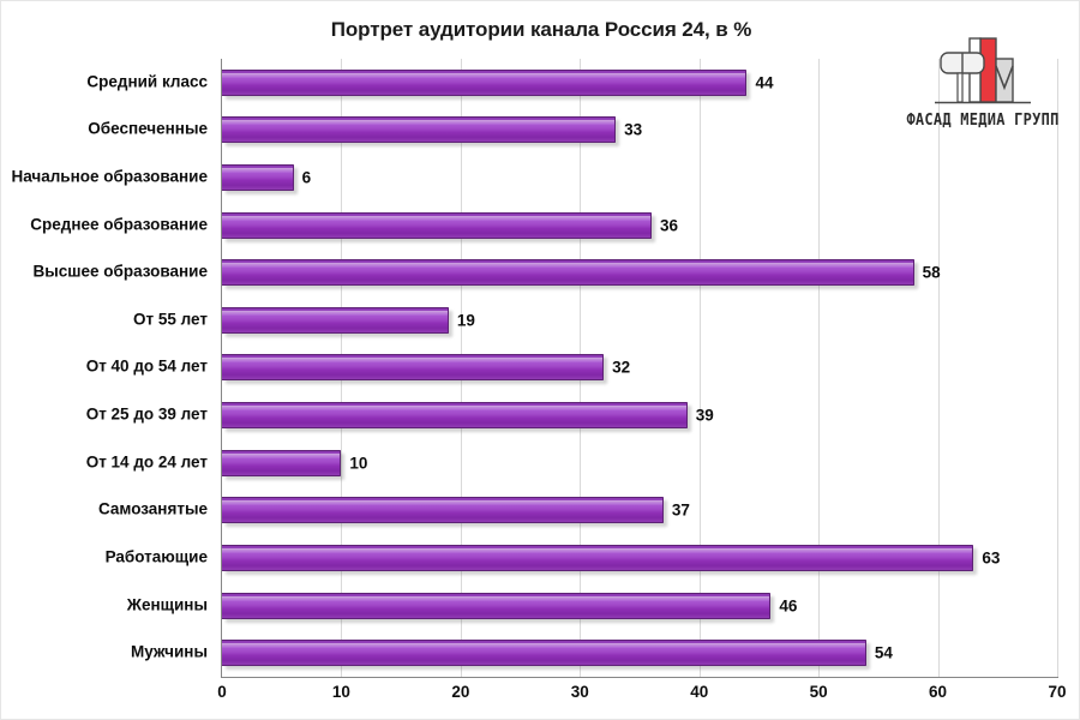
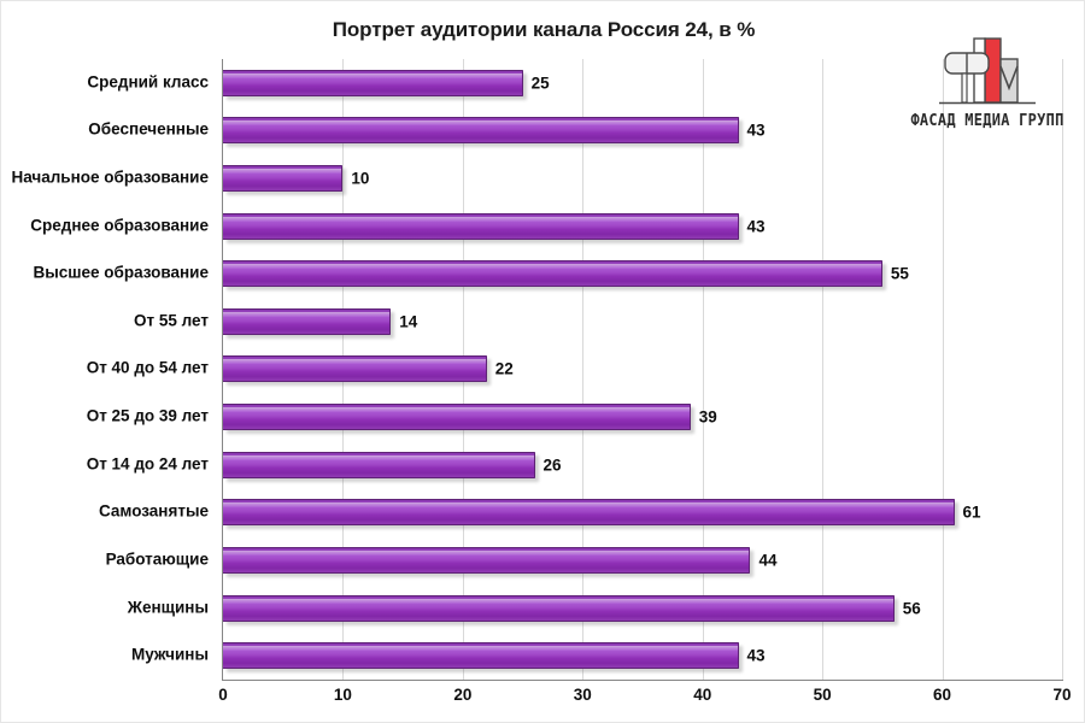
Средний класс: 44 -> 25
Обеспеченные: 33 -> 43
Начальное образование: 6 -> 10
Среднее образование: 36 -> 43
Высшее образование: 58 -> 55
От 55 лет: 19 -> 14
От 40 до 54 лет: 32 -> 22
От 14 до 24 лет: 10 -> 26
Самозанятые: 37 -> 61
Работающие: 63 -> 44
Женщины: 46 -> 56
Мужчины: 54 -> 43
